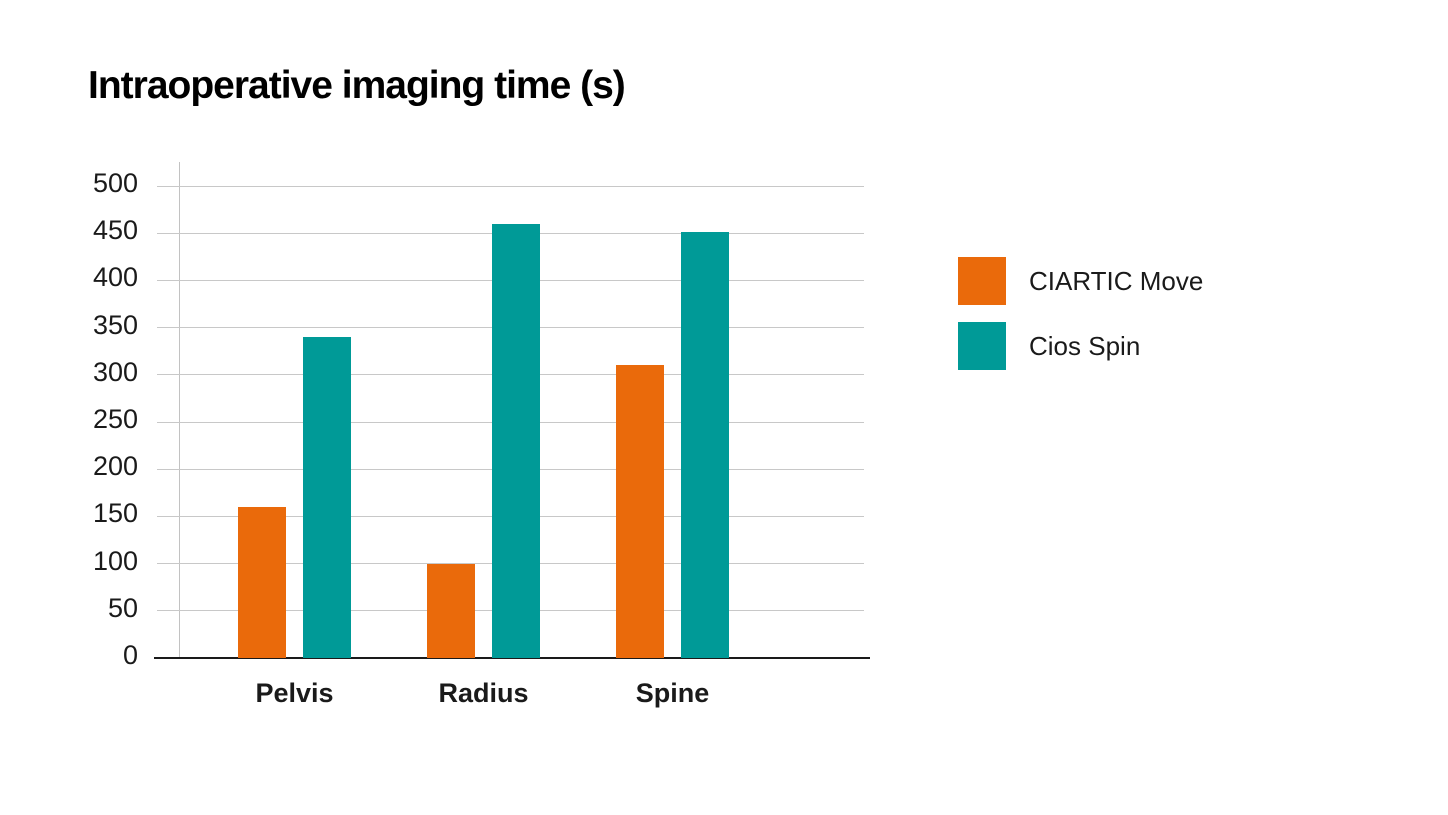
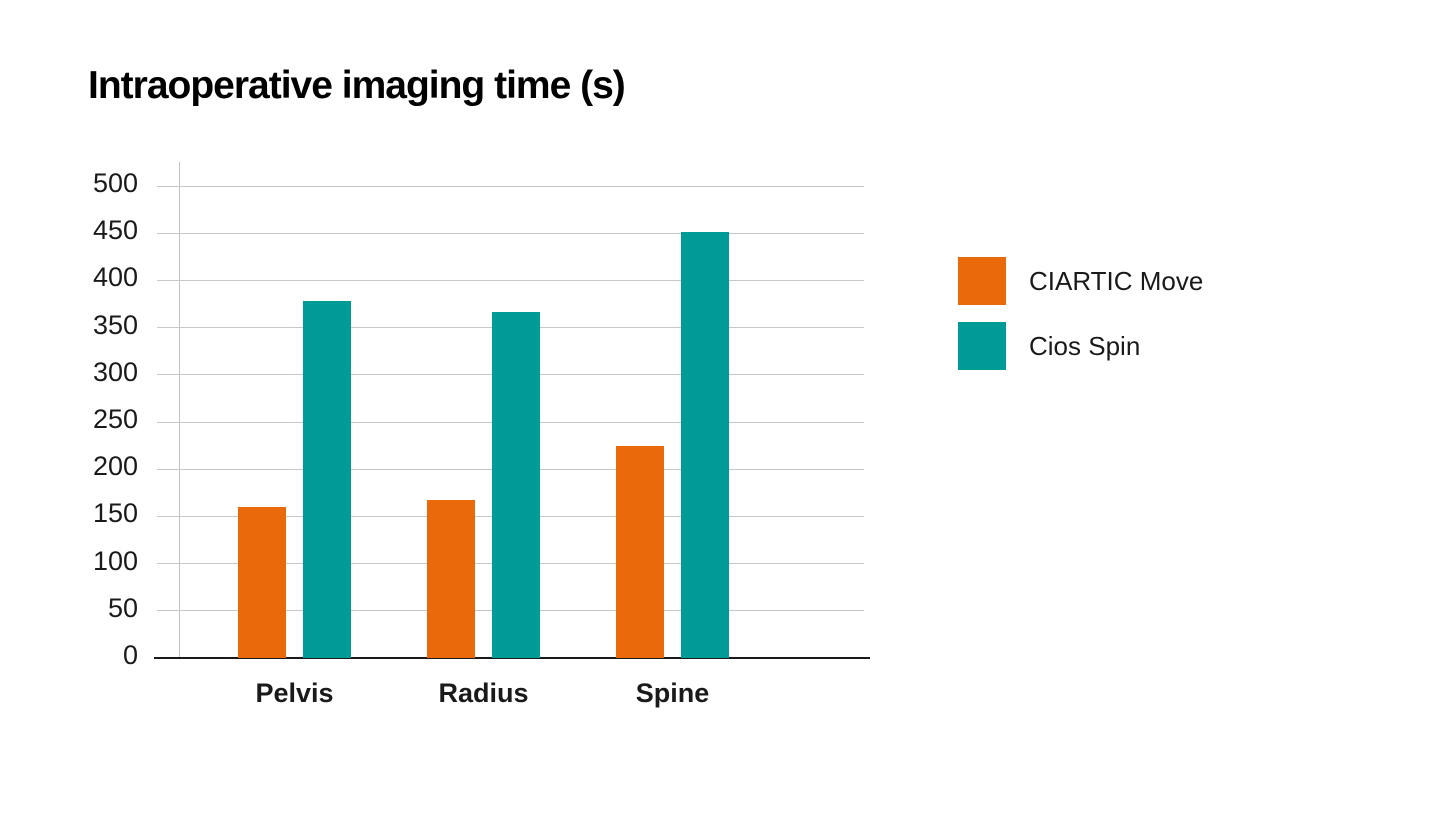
Cios Spin/Pelvis: 340 -> 380
CIARTIC Move/Radius: 100 -> 170
Cios Spin/Radius: 460 -> 370
CIARTIC Move/Spine: 310 -> 220
